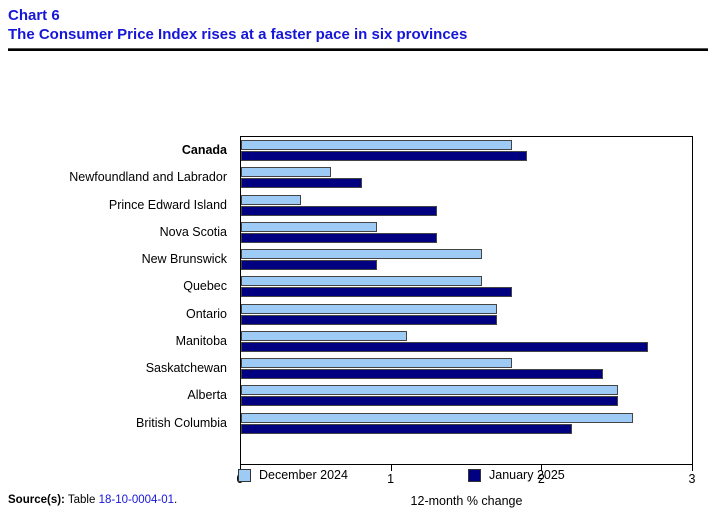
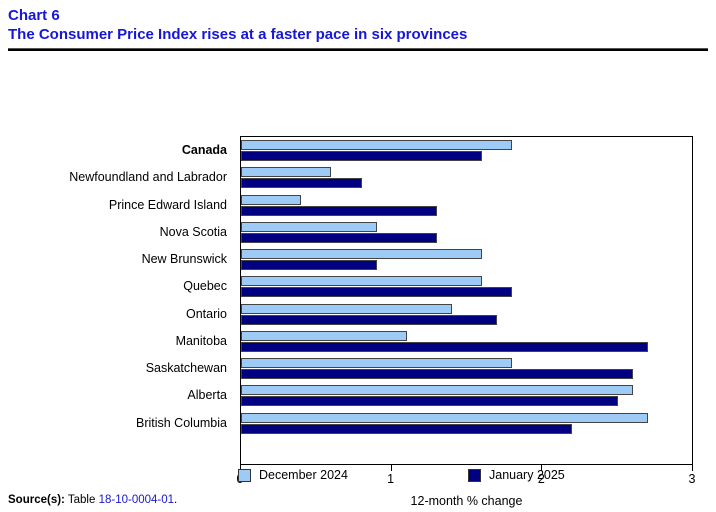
January 2025/Canada: 1.9 -> 1.6
December 2024/Ontario: 1.7 -> 1.4
January 2025/Saskatchewan: 2.4 -> 2.6
December 2024/Alberta: 2.5 -> 2.6
December 2024/British Columbia: 2.6 -> 2.7
